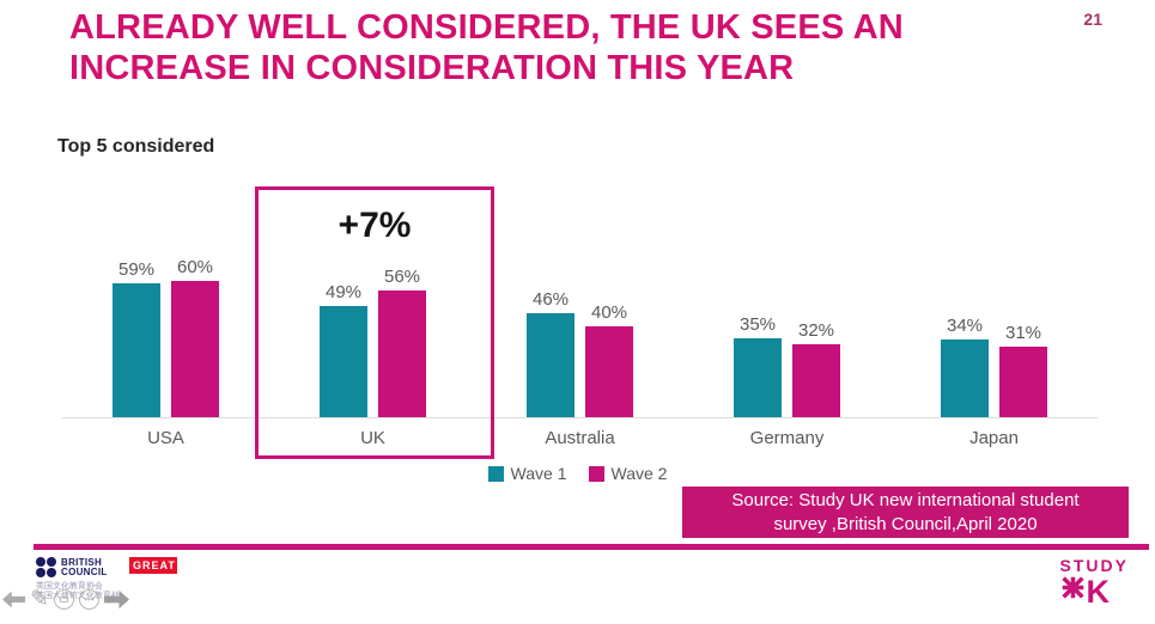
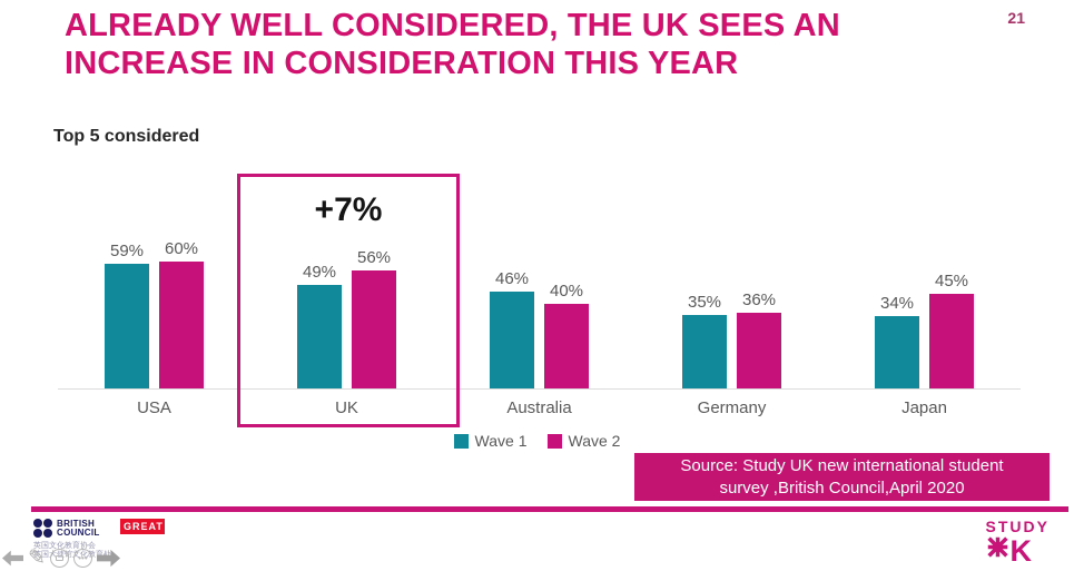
Wave 2/Germany: 32% -> 36%
Wave 2/Japan: 31% -> 45%
